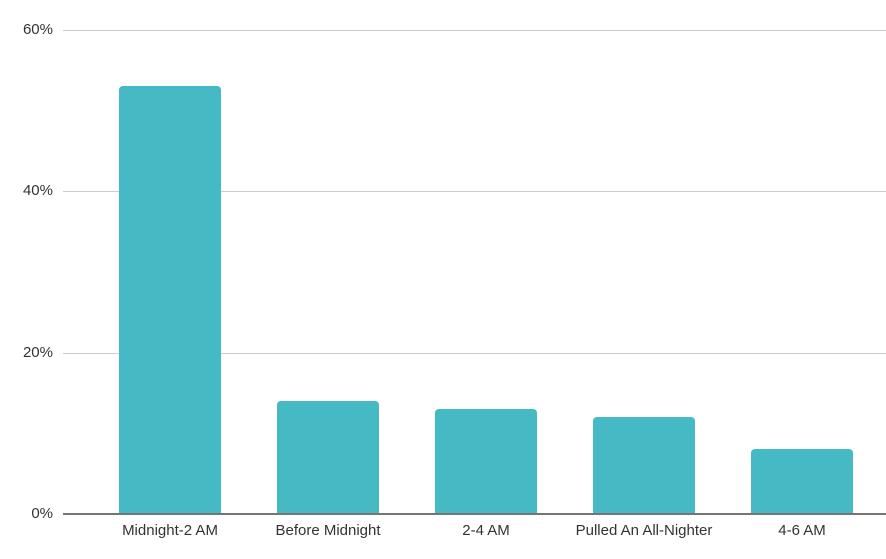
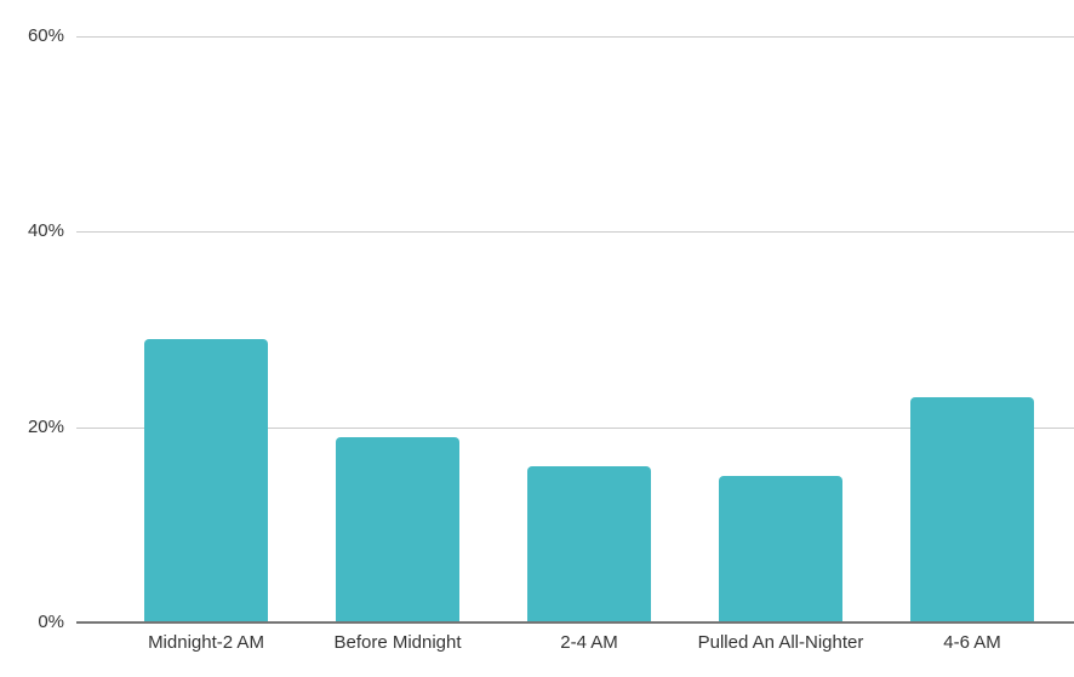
Midnight-2 AM: 53% -> 29%
Before Midnight: 14% -> 19%
2-4 AM: 13% -> 16%
Pulled An All-Nighter: 12% -> 15%
4-6 AM: 8% -> 23%
